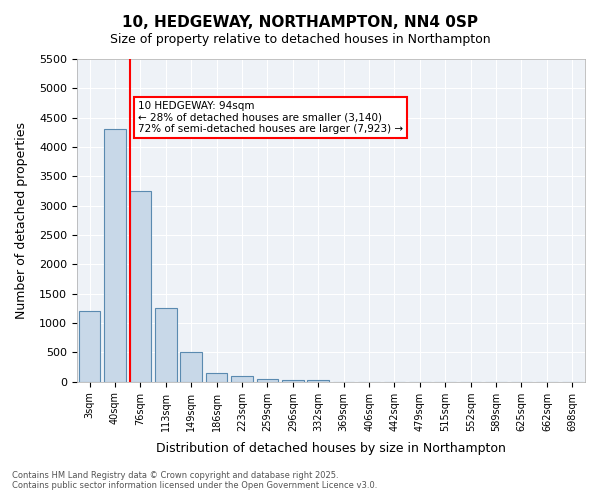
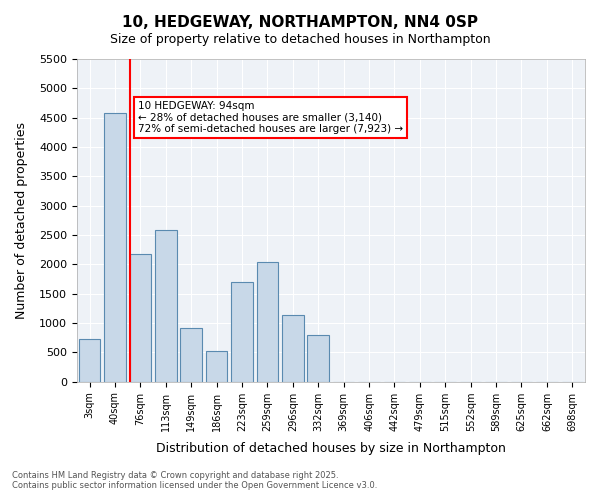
3sqm: 1200 -> 720
40sqm: 4300 -> 4580
76sqm: 3250 -> 2180
113sqm: 1250 -> 2580
149sqm: 500 -> 920
186sqm: 150 -> 520
223sqm: 100 -> 1700
259sqm: 50 -> 2040
296sqm: 30 -> 1140
332sqm: 20 -> 800
